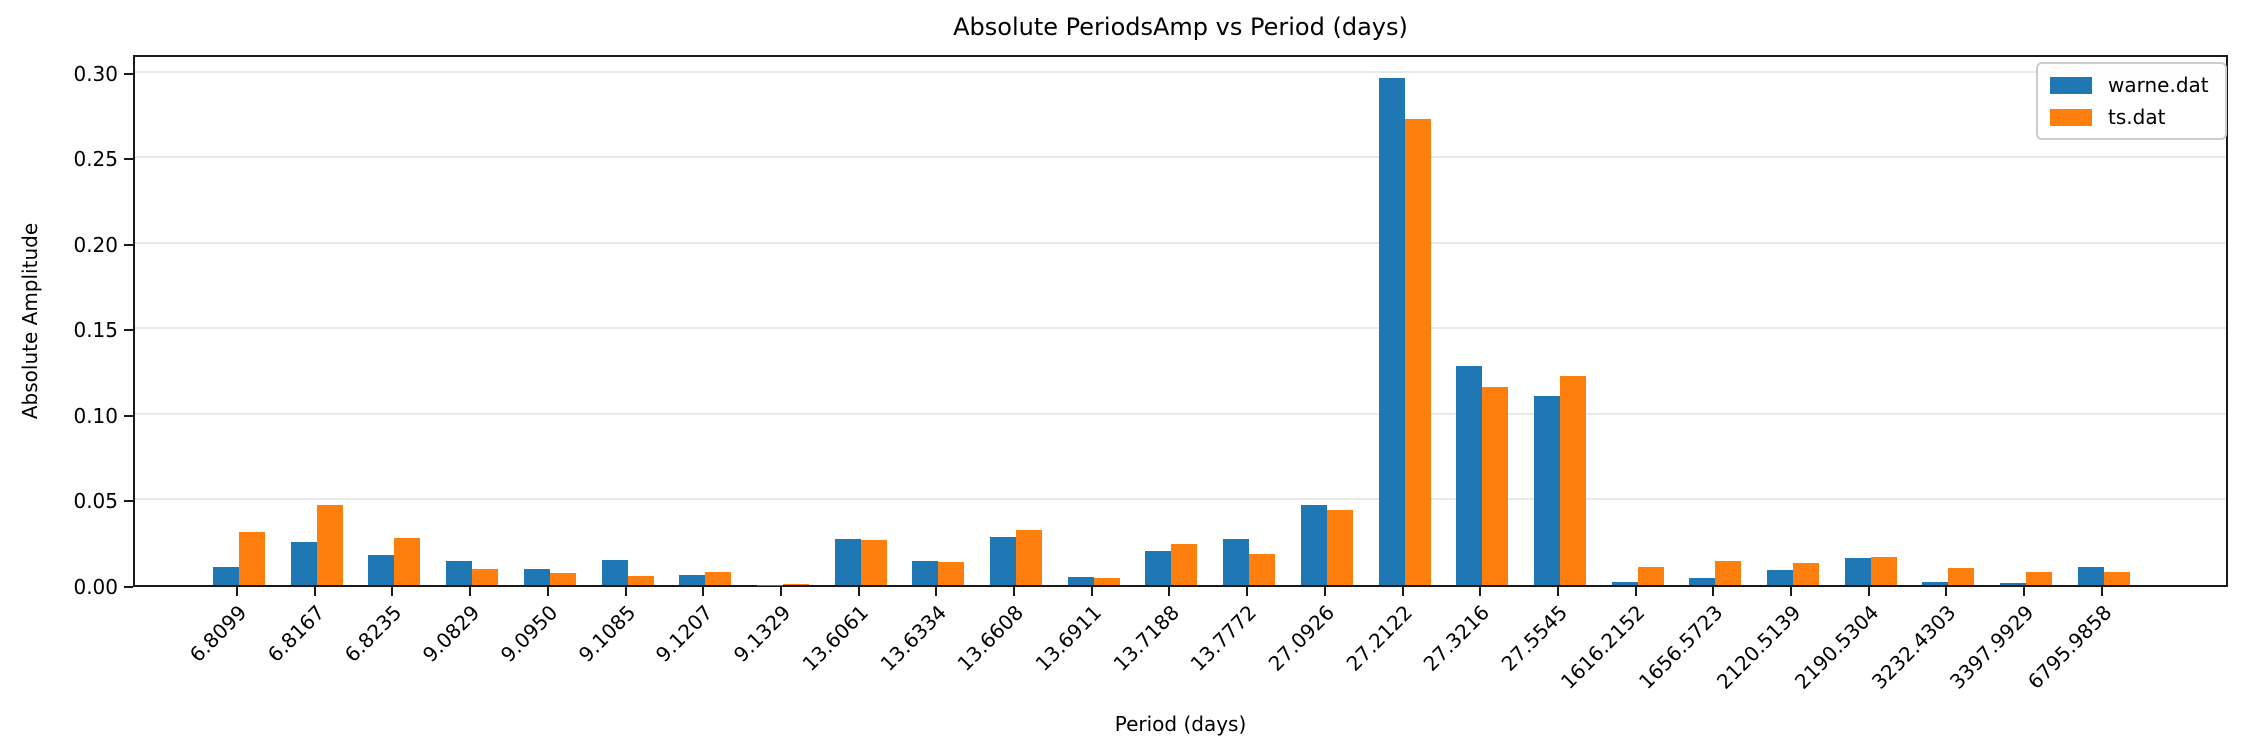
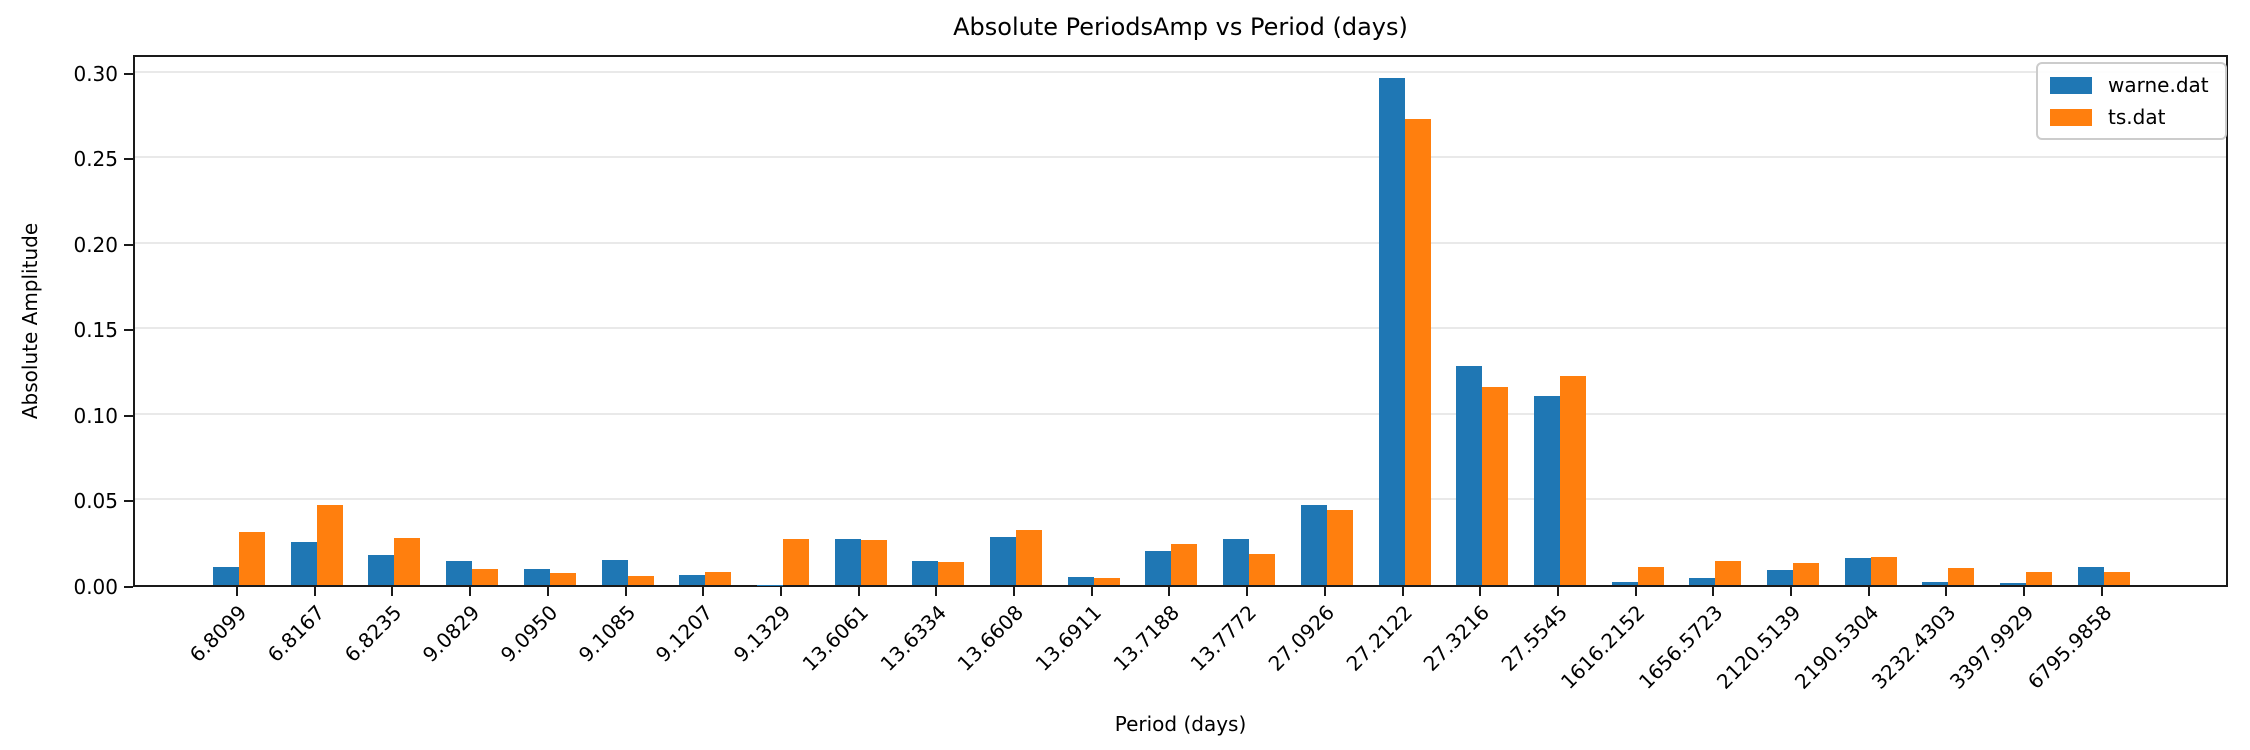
ts.dat/9.1329: 0.001 -> 0.027
